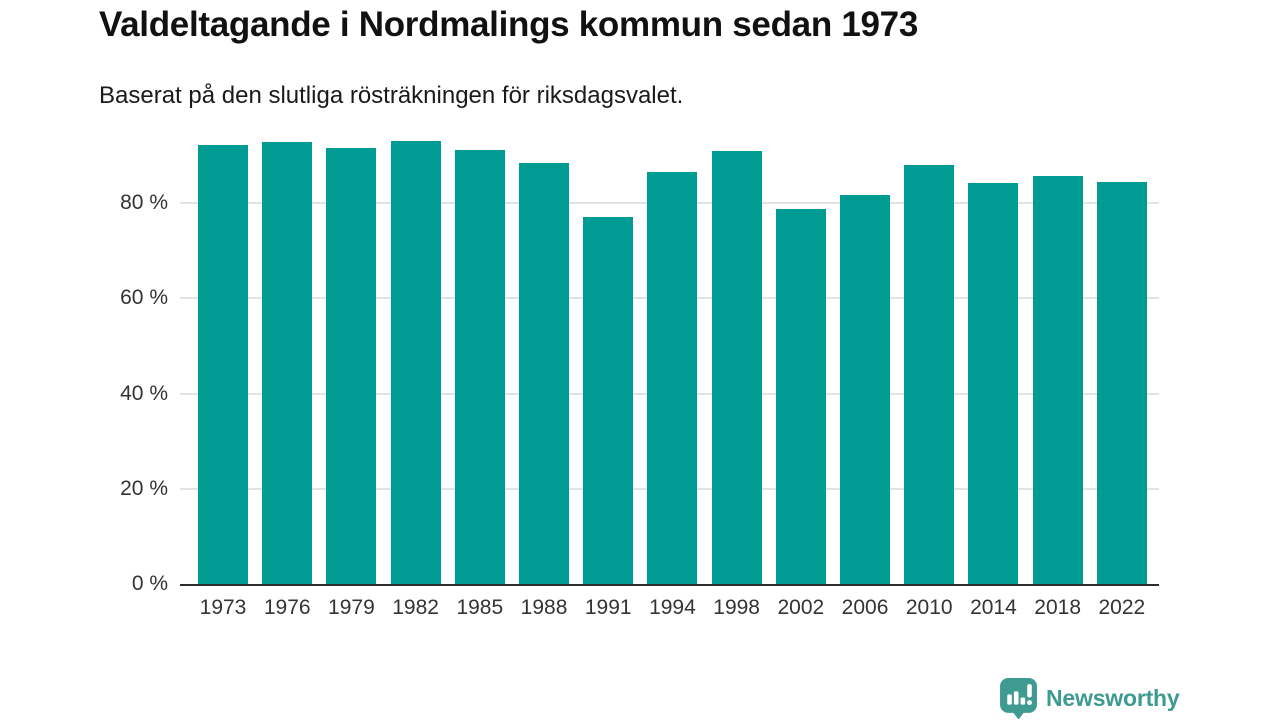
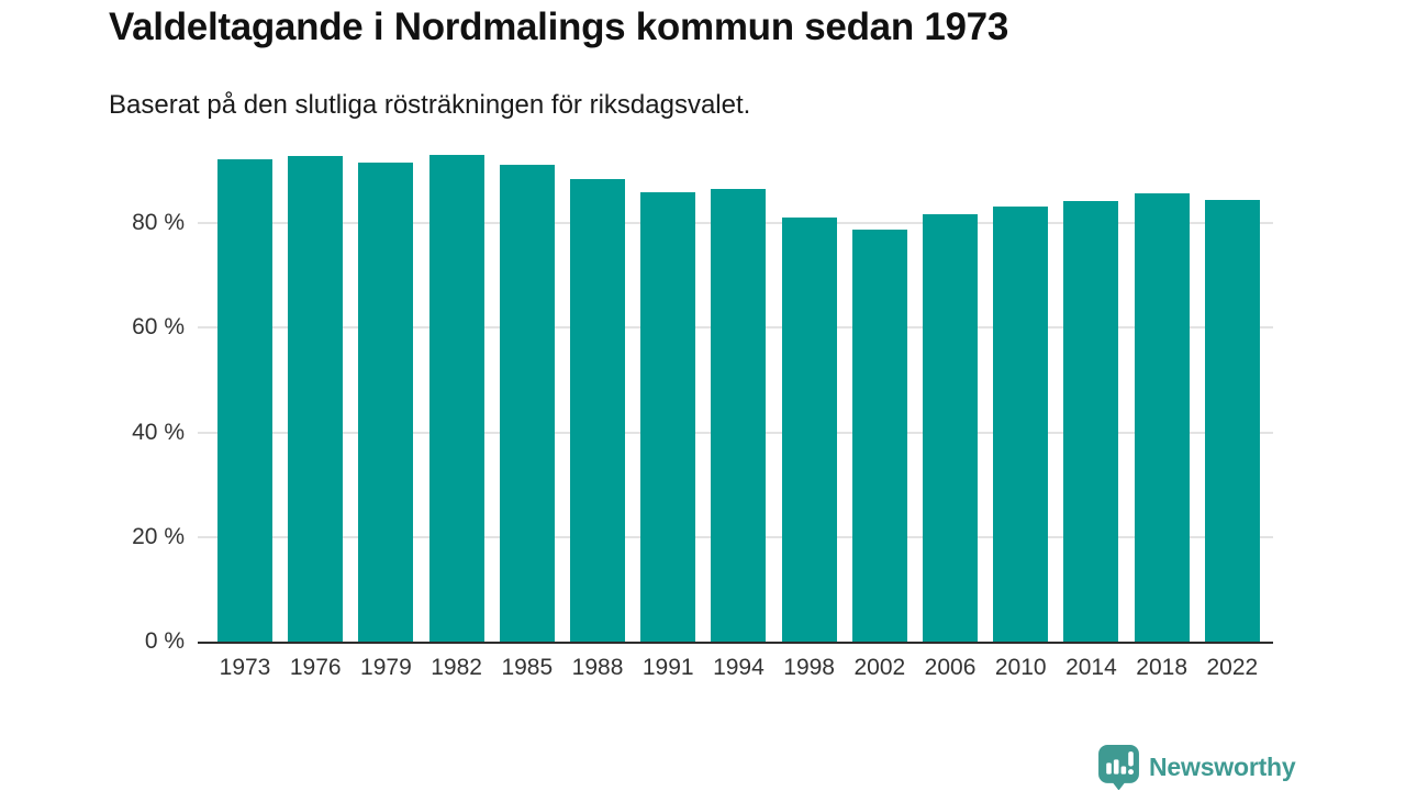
1991: 77% -> 86%
1998: 91% -> 81%
2010: 88% -> 83%
